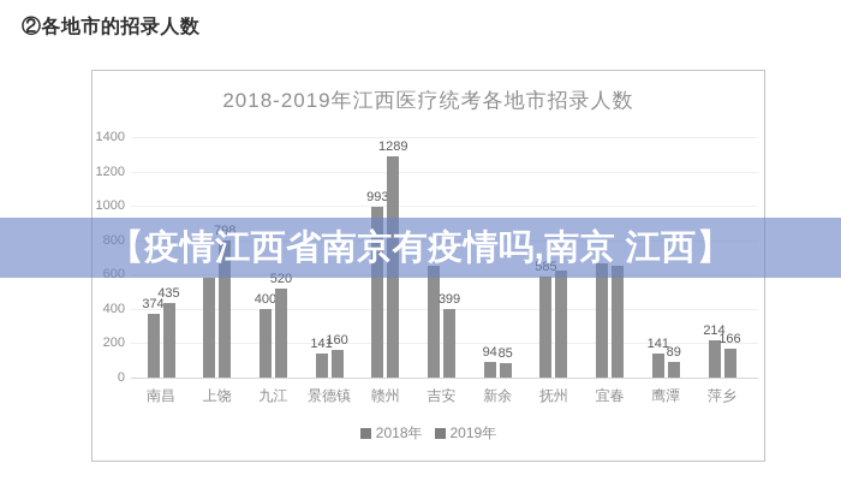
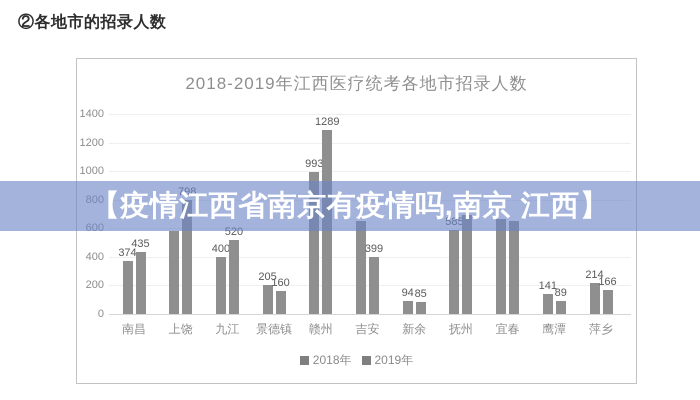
2018年/景德镇: 141 -> 205
2019年/抚州: 620 -> 690
